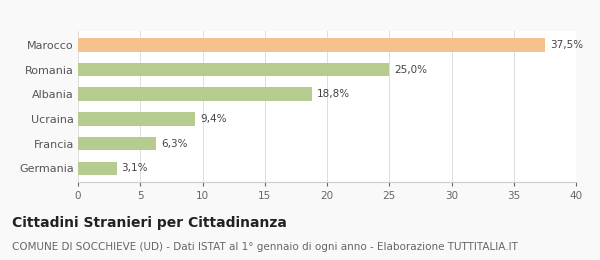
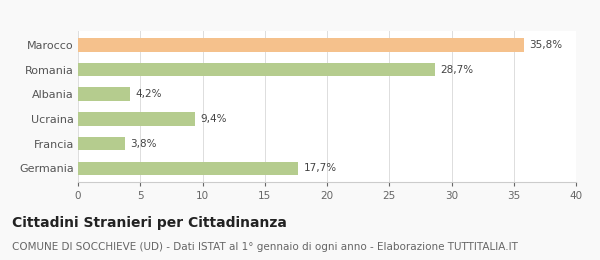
Marocco: 37,5% -> 35,8%
Romania: 25,0% -> 28,7%
Albania: 18,8% -> 4,2%
Francia: 6,3% -> 3,8%
Germania: 3,1% -> 17,7%
